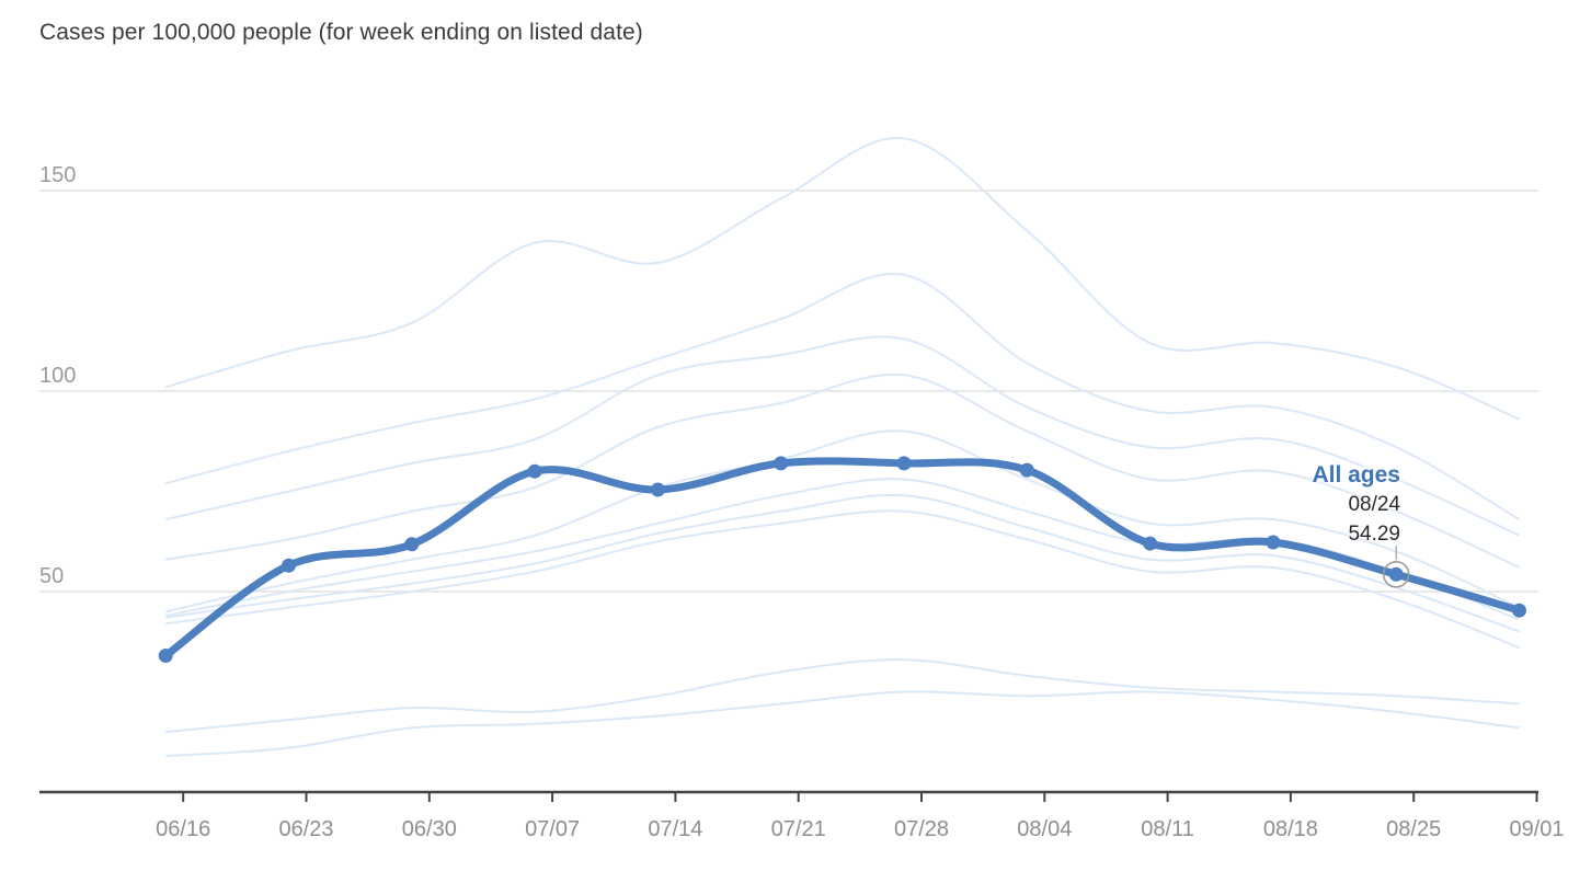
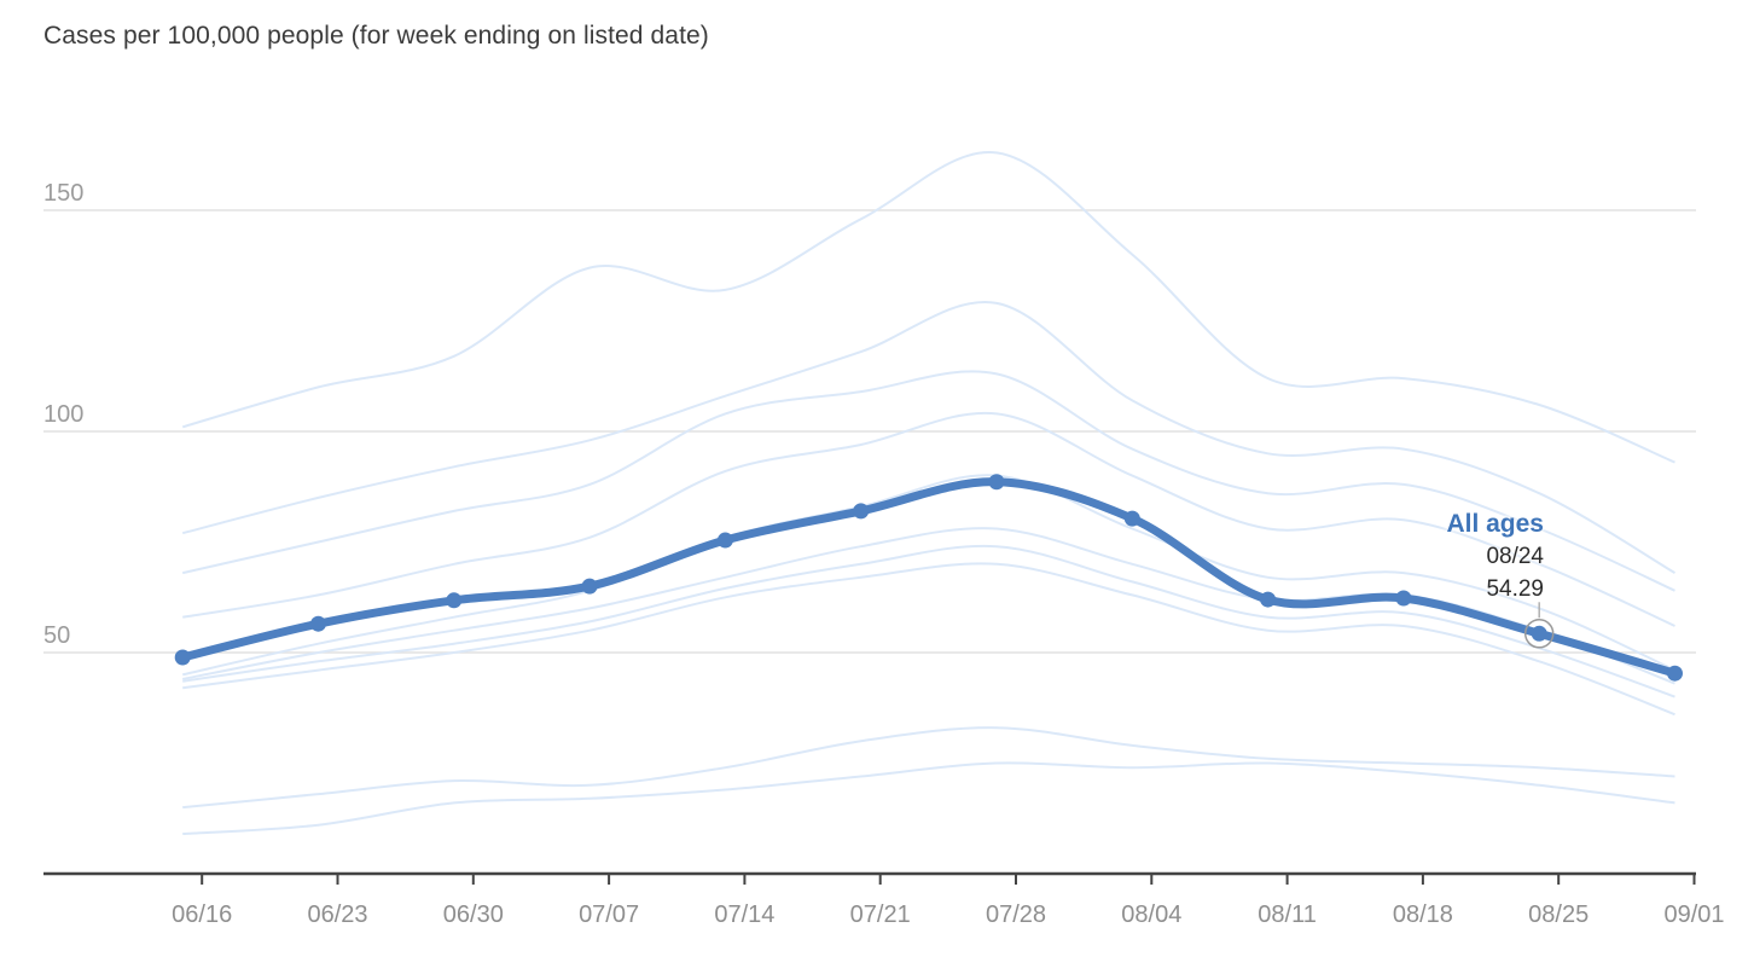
06/16: 34 -> 49
07/07: 80 -> 65
07/28: 82 -> 89
